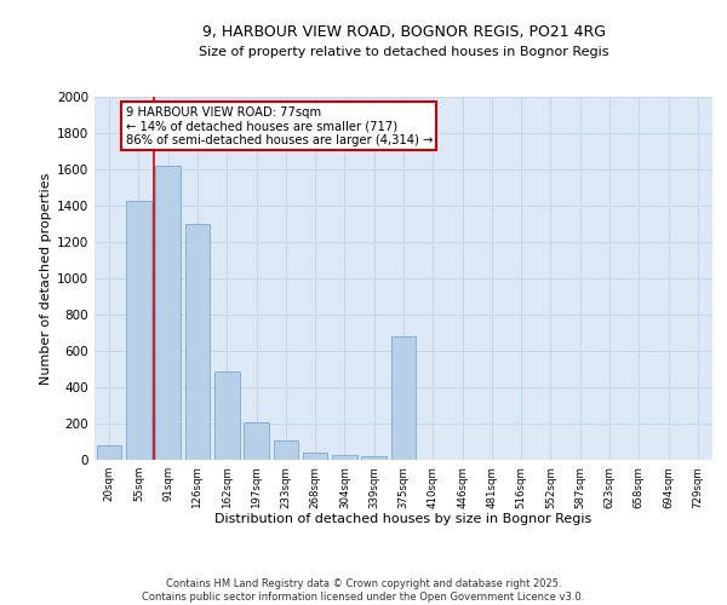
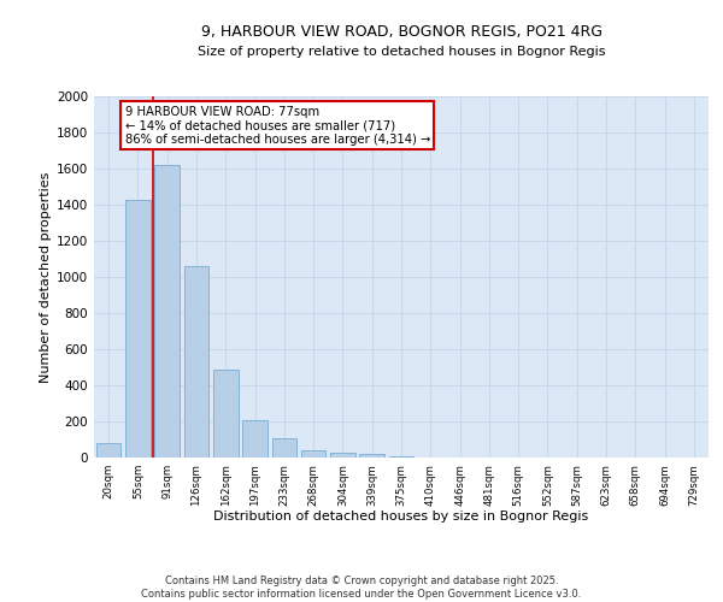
126sqm: 1300 -> 1060
375sqm: 680 -> 10
